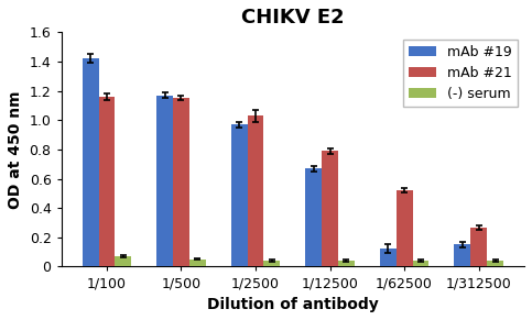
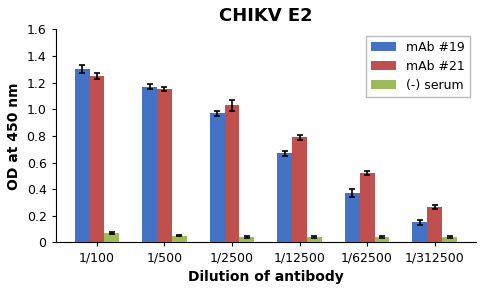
mAb #19/1/100: 1.42 -> 1.30
mAb #21/1/100: 1.16 -> 1.25
mAb #19/1/62500: 0.12 -> 0.37
